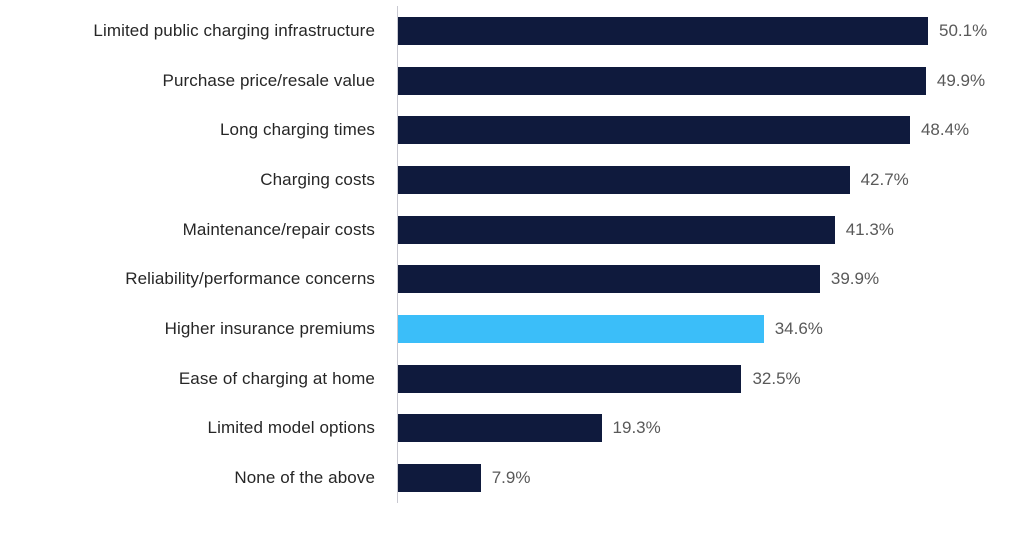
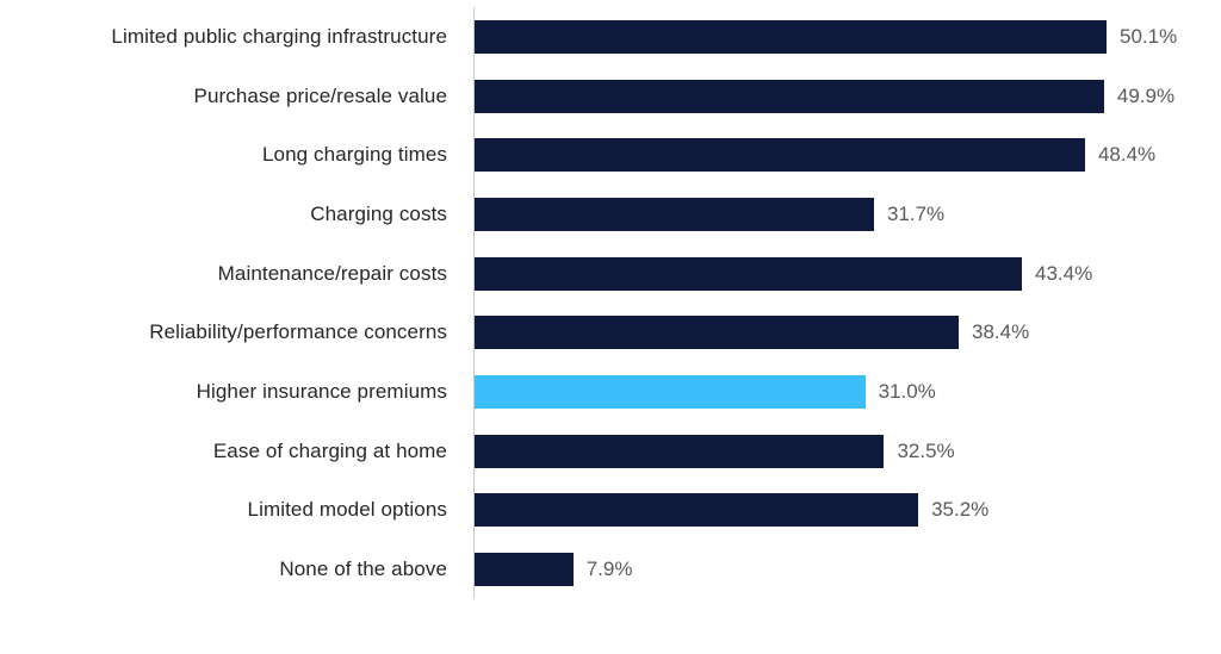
Charging costs: 42.7% -> 31.7%
Maintenance/repair costs: 41.3% -> 43.4%
Reliability/performance concerns: 39.9% -> 38.4%
Higher insurance premiums: 34.6% -> 31.0%
Limited model options: 19.3% -> 35.2%
